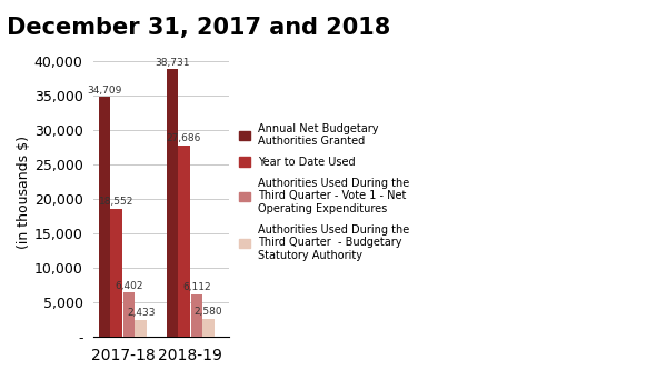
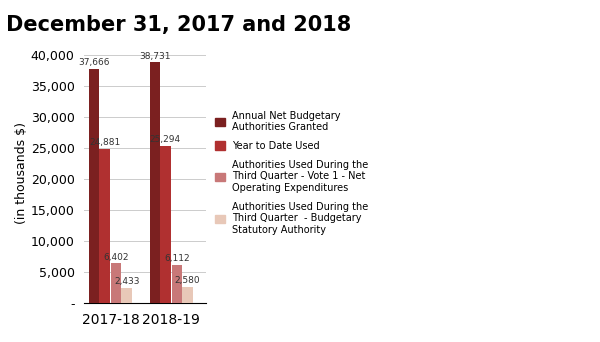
Annual Net Budgetary Authorities Granted/2017-18: 34,709 -> 37,666
Year to Date Used/2017-18: 18,552 -> 24,881
Year to Date Used/2018-19: 27,686 -> 25,294
